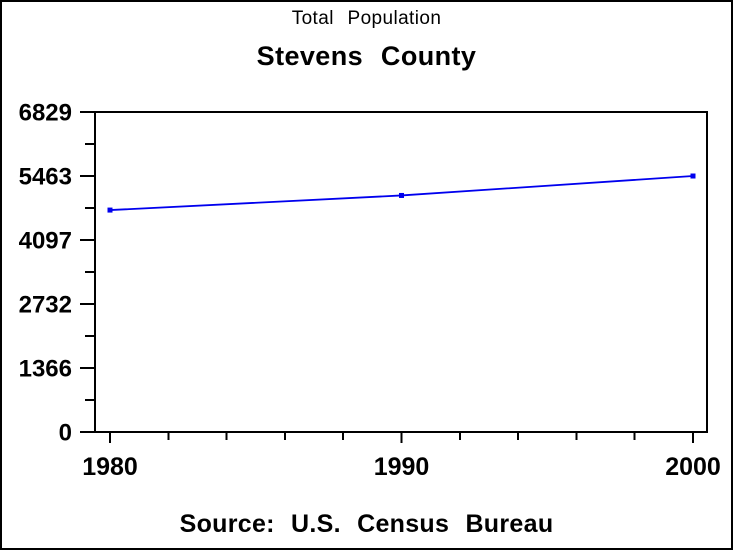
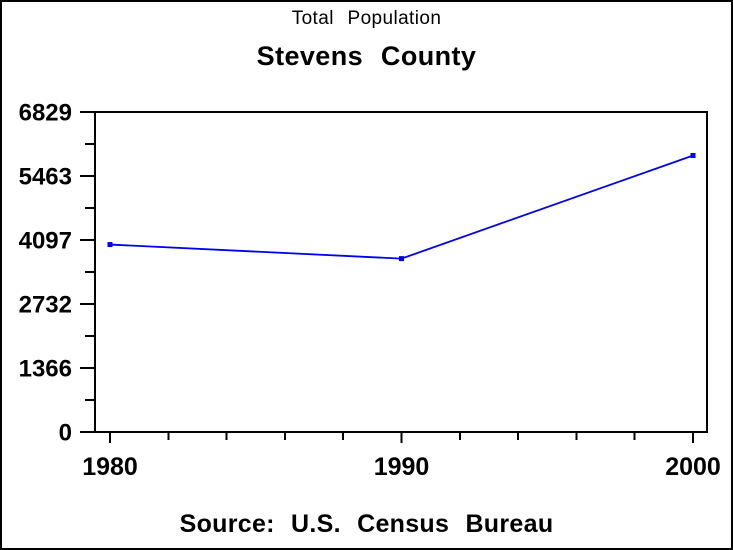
1980: 4700 -> 4000
1990: 5000 -> 3700
2000: 5500 -> 5900
